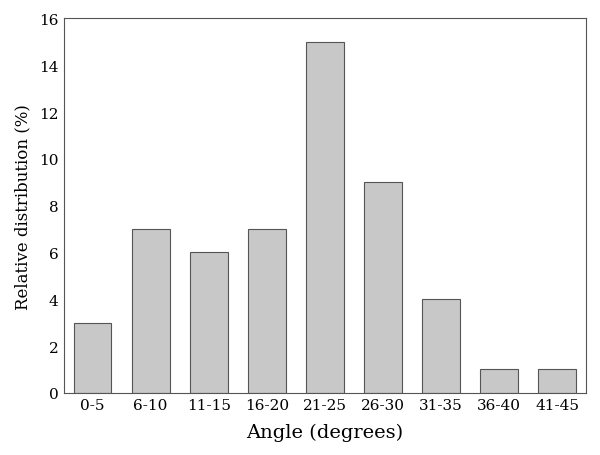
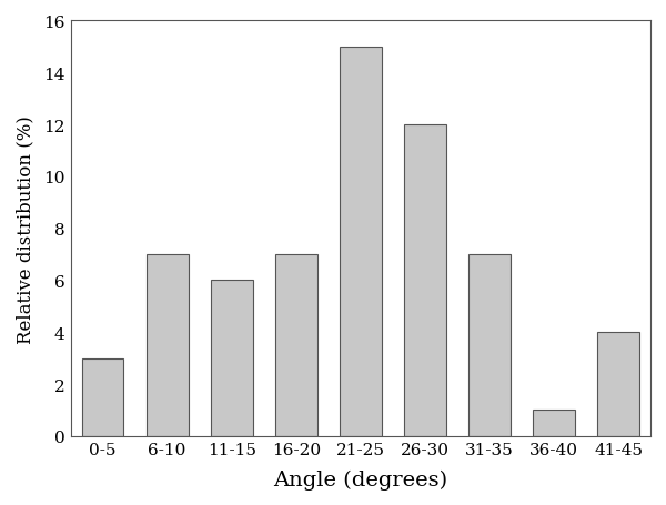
26-30: 9 -> 12
31-35: 4 -> 7
41-45: 1 -> 4
